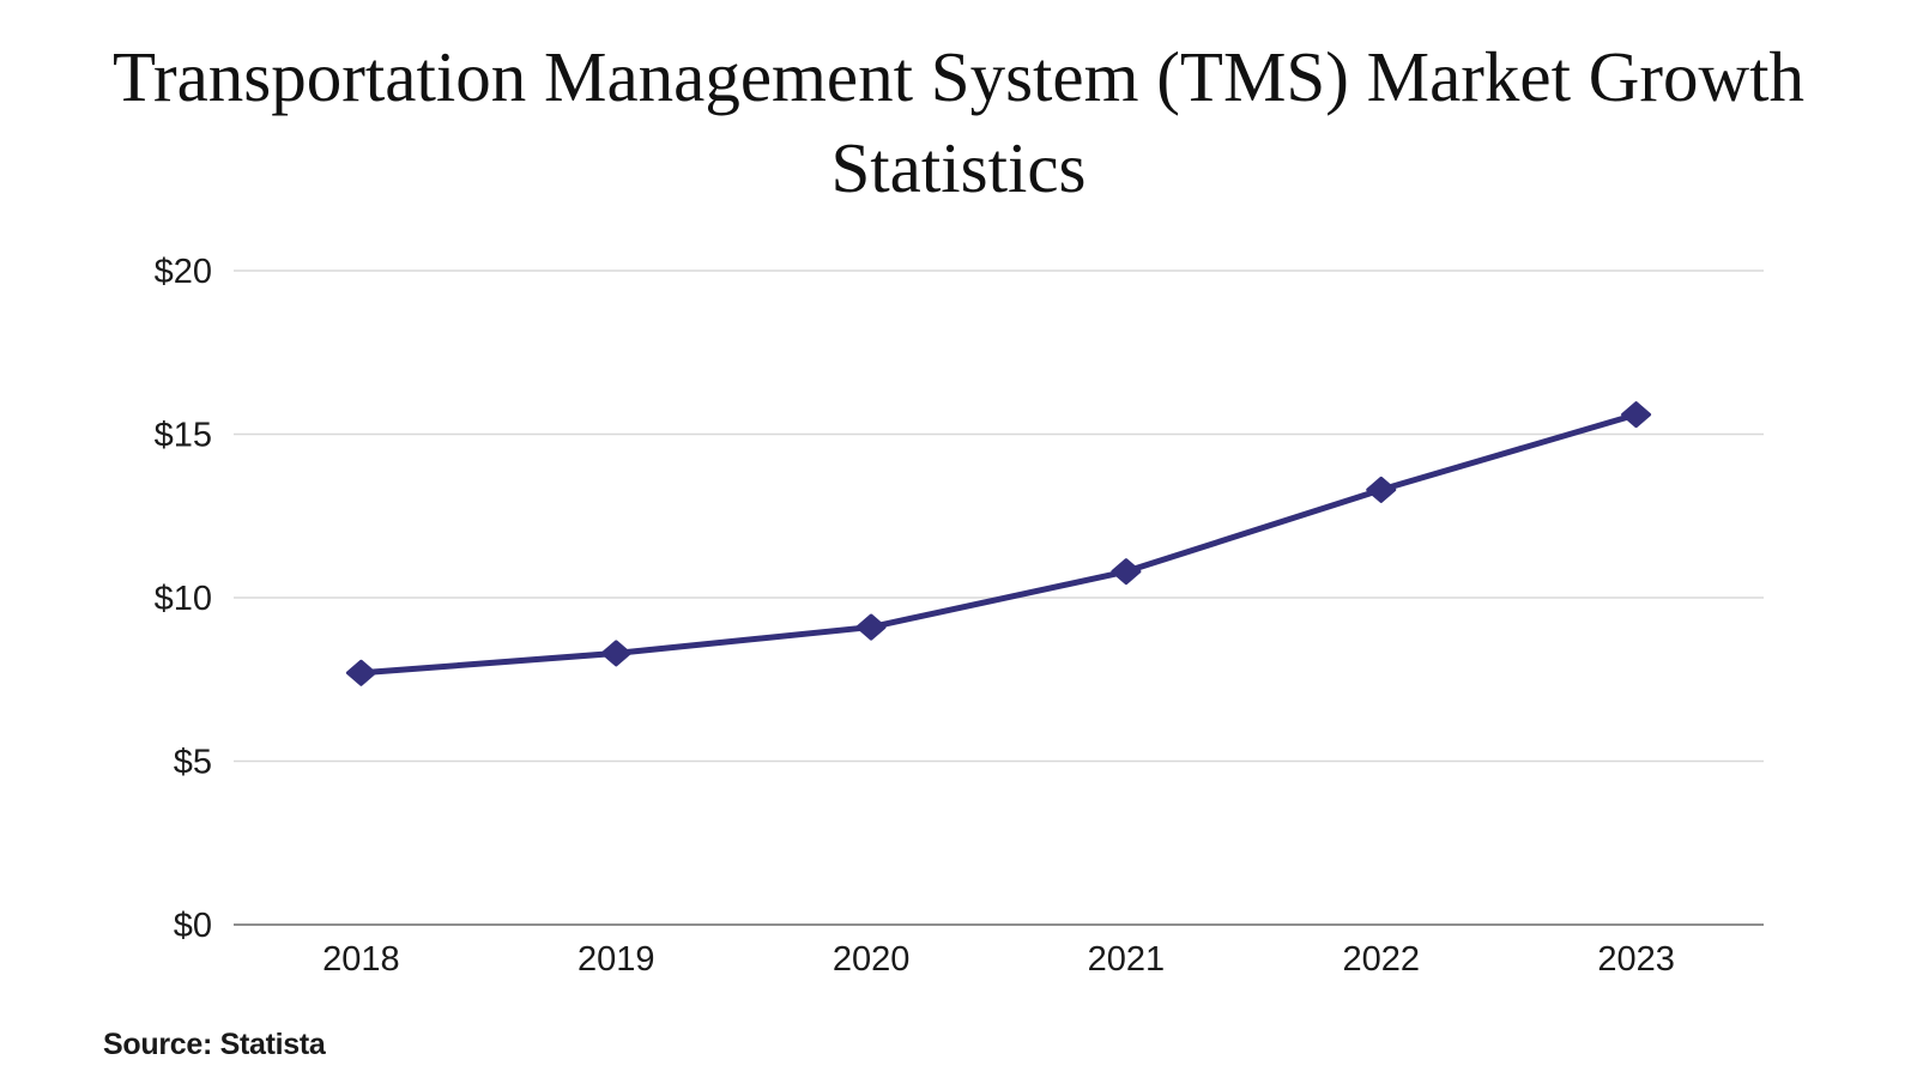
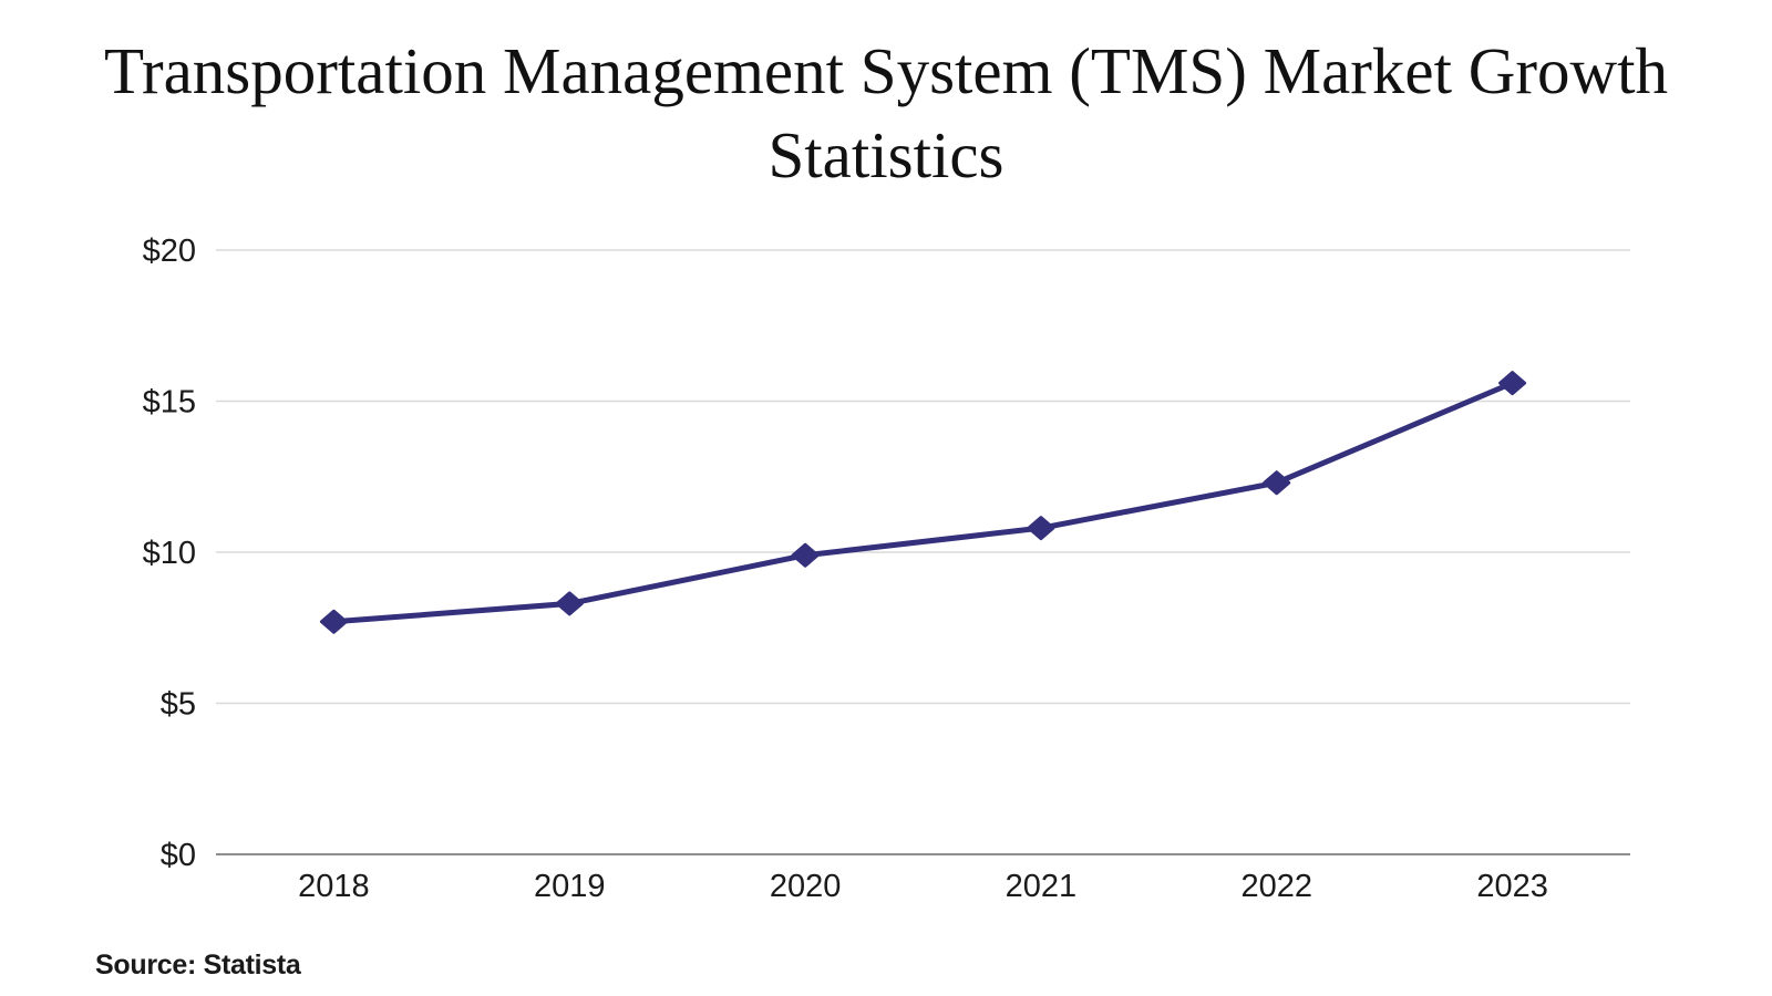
2020: $9.1 -> $9.9
2022: $13.3 -> $12.3
